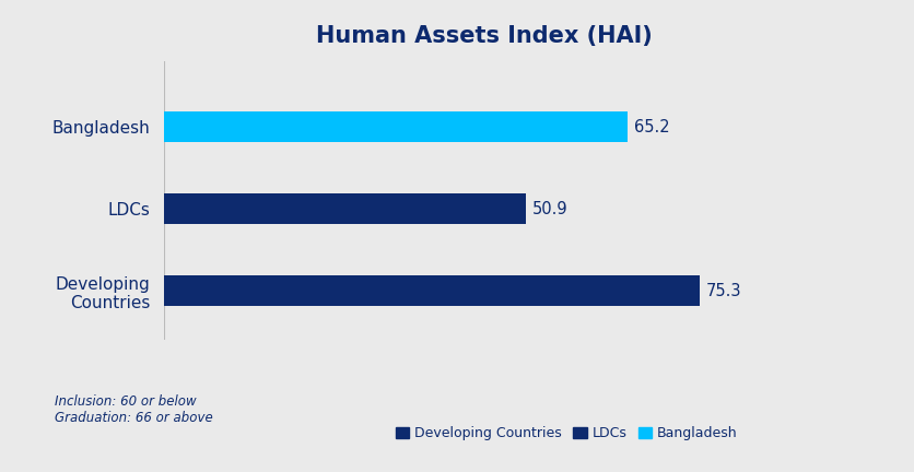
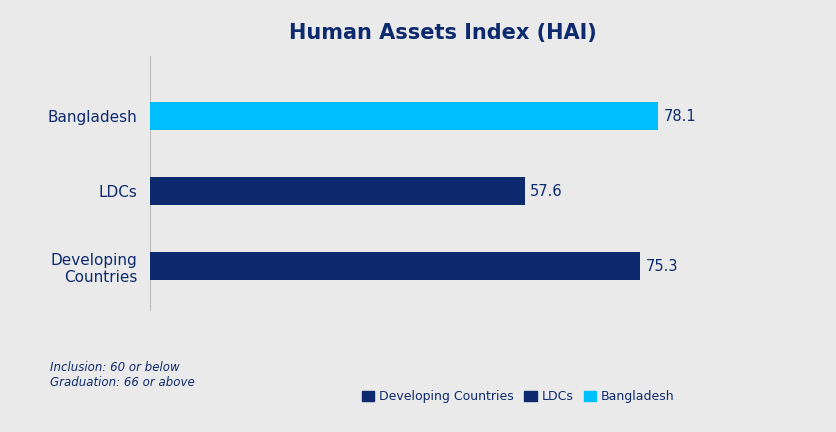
Bangladesh: 65.2 -> 78.1
LDCs: 50.9 -> 57.6
